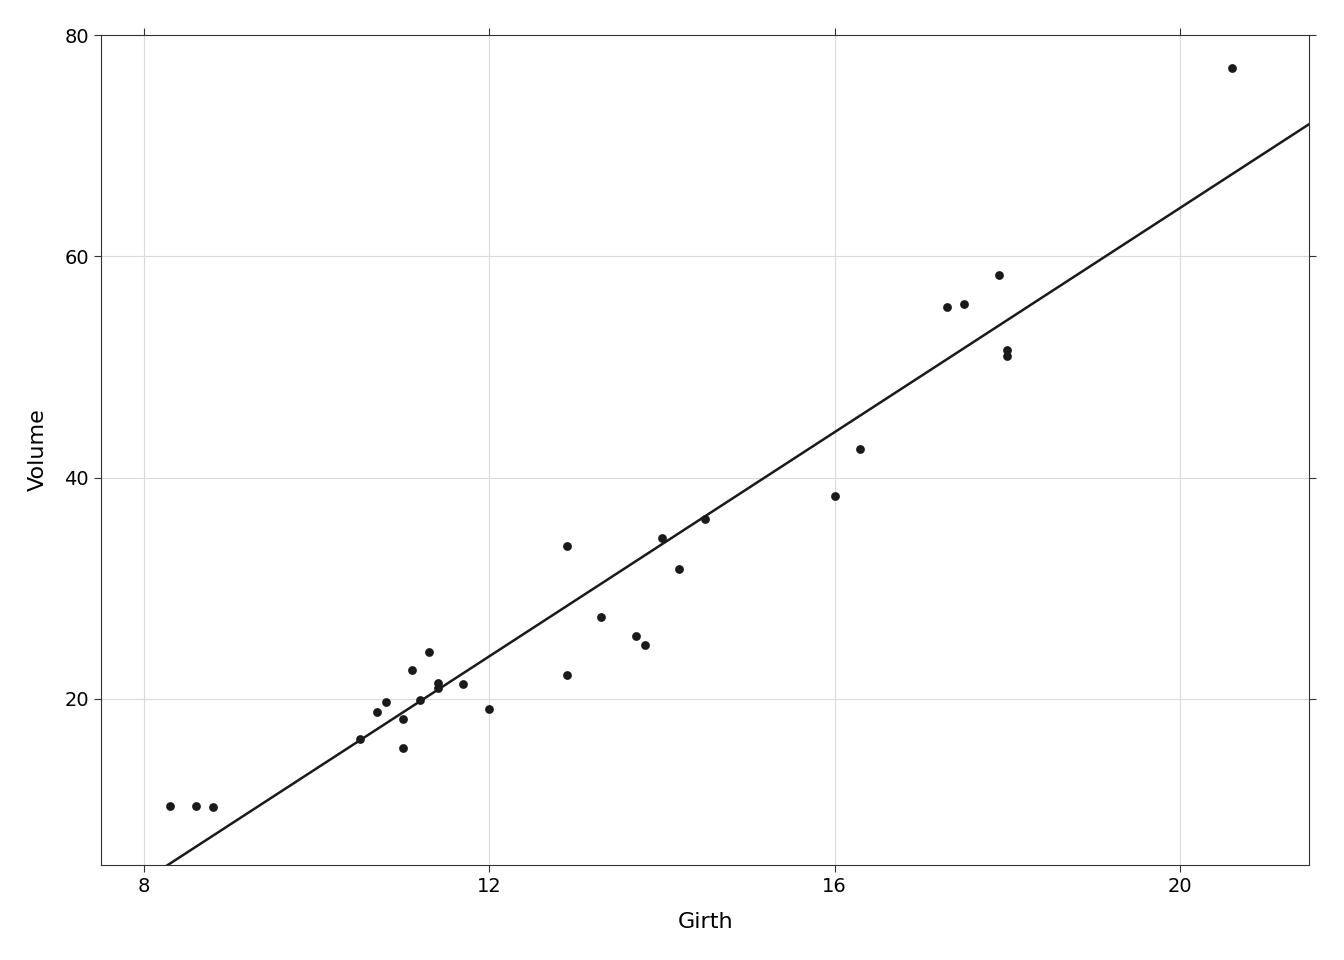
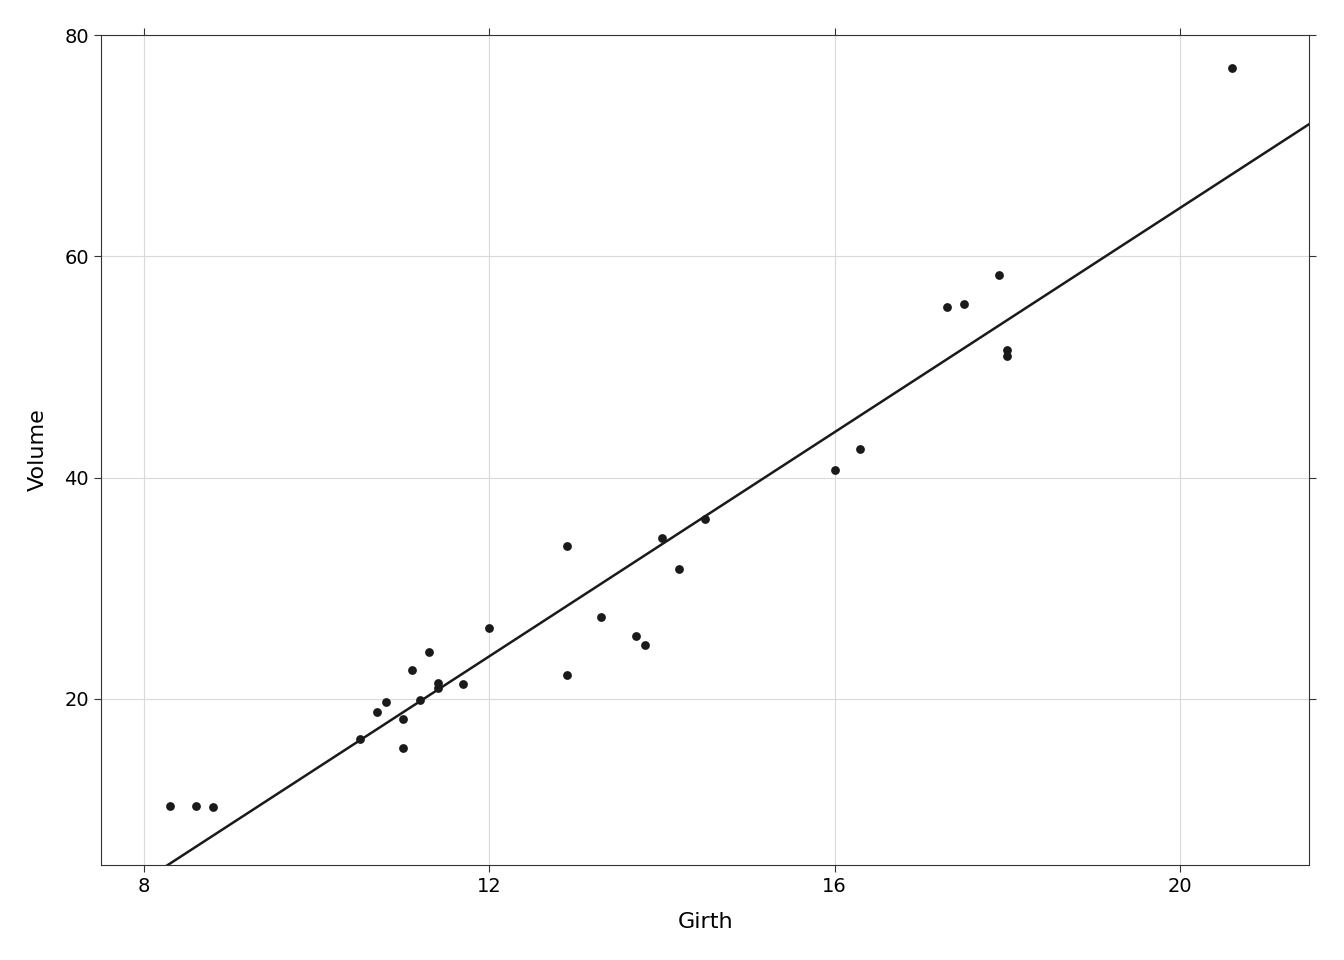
12: 19.1 -> 26.4
16: 38.3 -> 40.7
